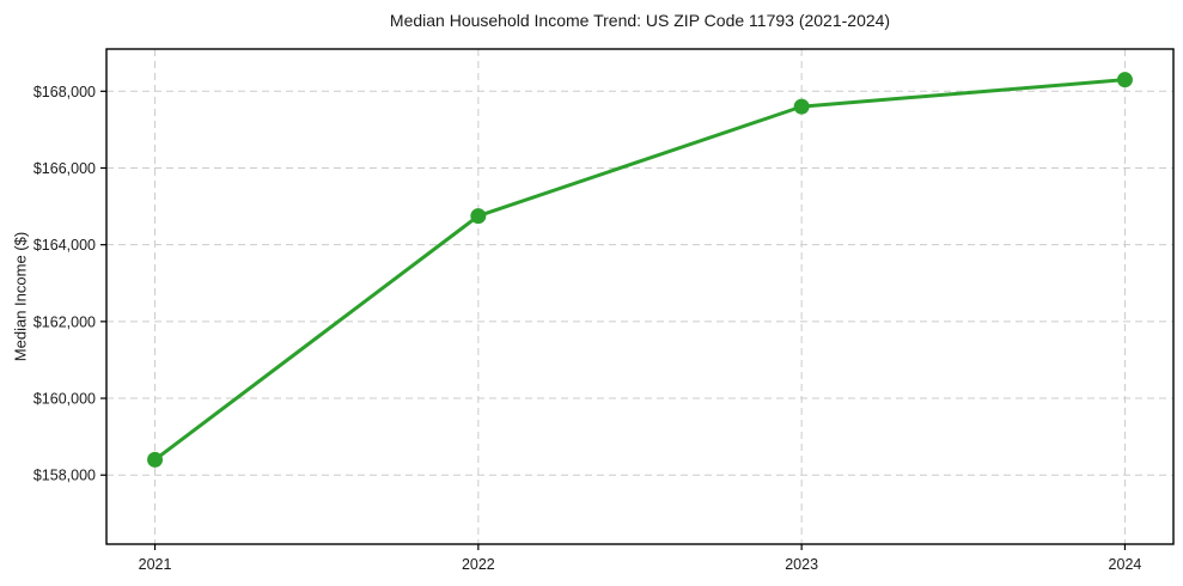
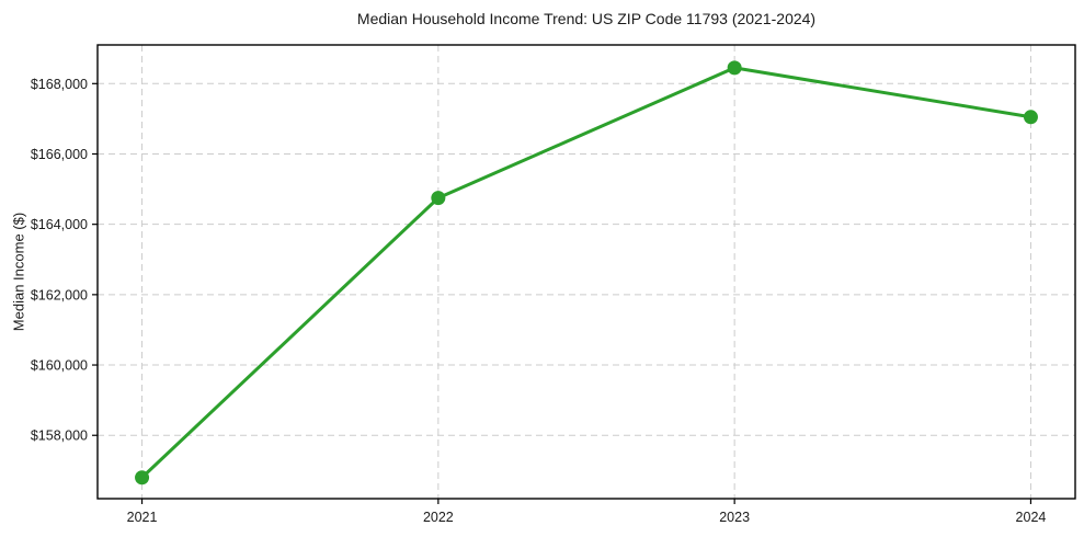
2021: $158400 -> $156800
2023: $167600 -> $168400
2024: $168300 -> $167000
